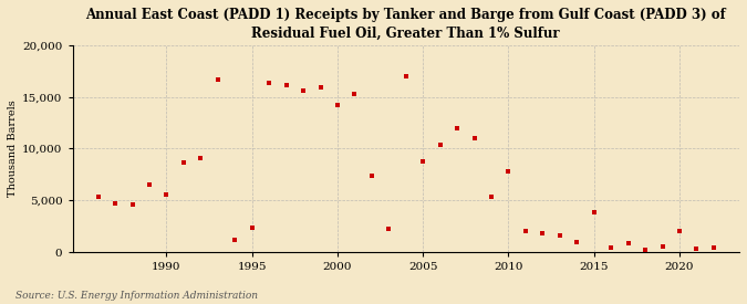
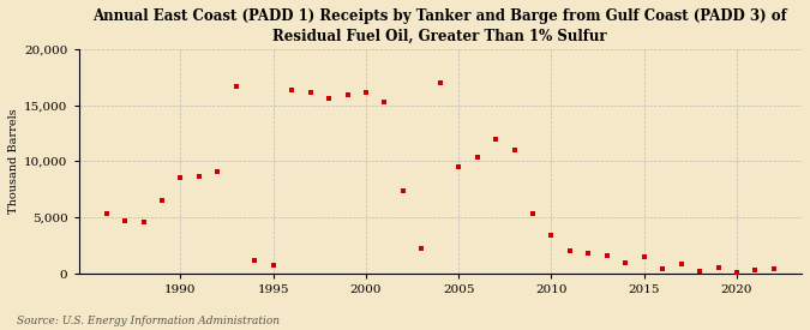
1990: 5,600 -> 8,500
1995: 2,400 -> 700
2000: 14,200 -> 16,100
2005: 8,800 -> 9,500
2010: 7,800 -> 3,400
2015: 3,800 -> 1,500
2020: 2,000 -> 100
